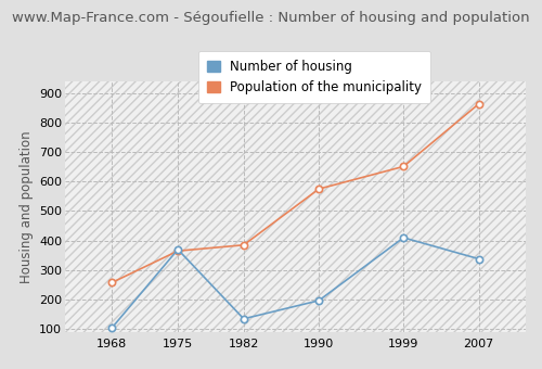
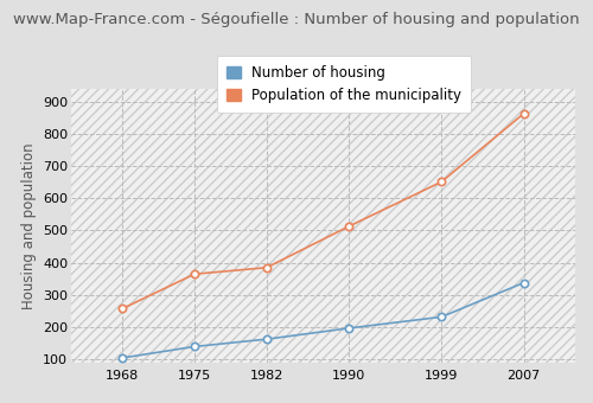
Number of housing/1975: 370 -> 140
Number of housing/1982: 135 -> 163
Population of the municipality/1990: 575 -> 513
Number of housing/1999: 410 -> 232
